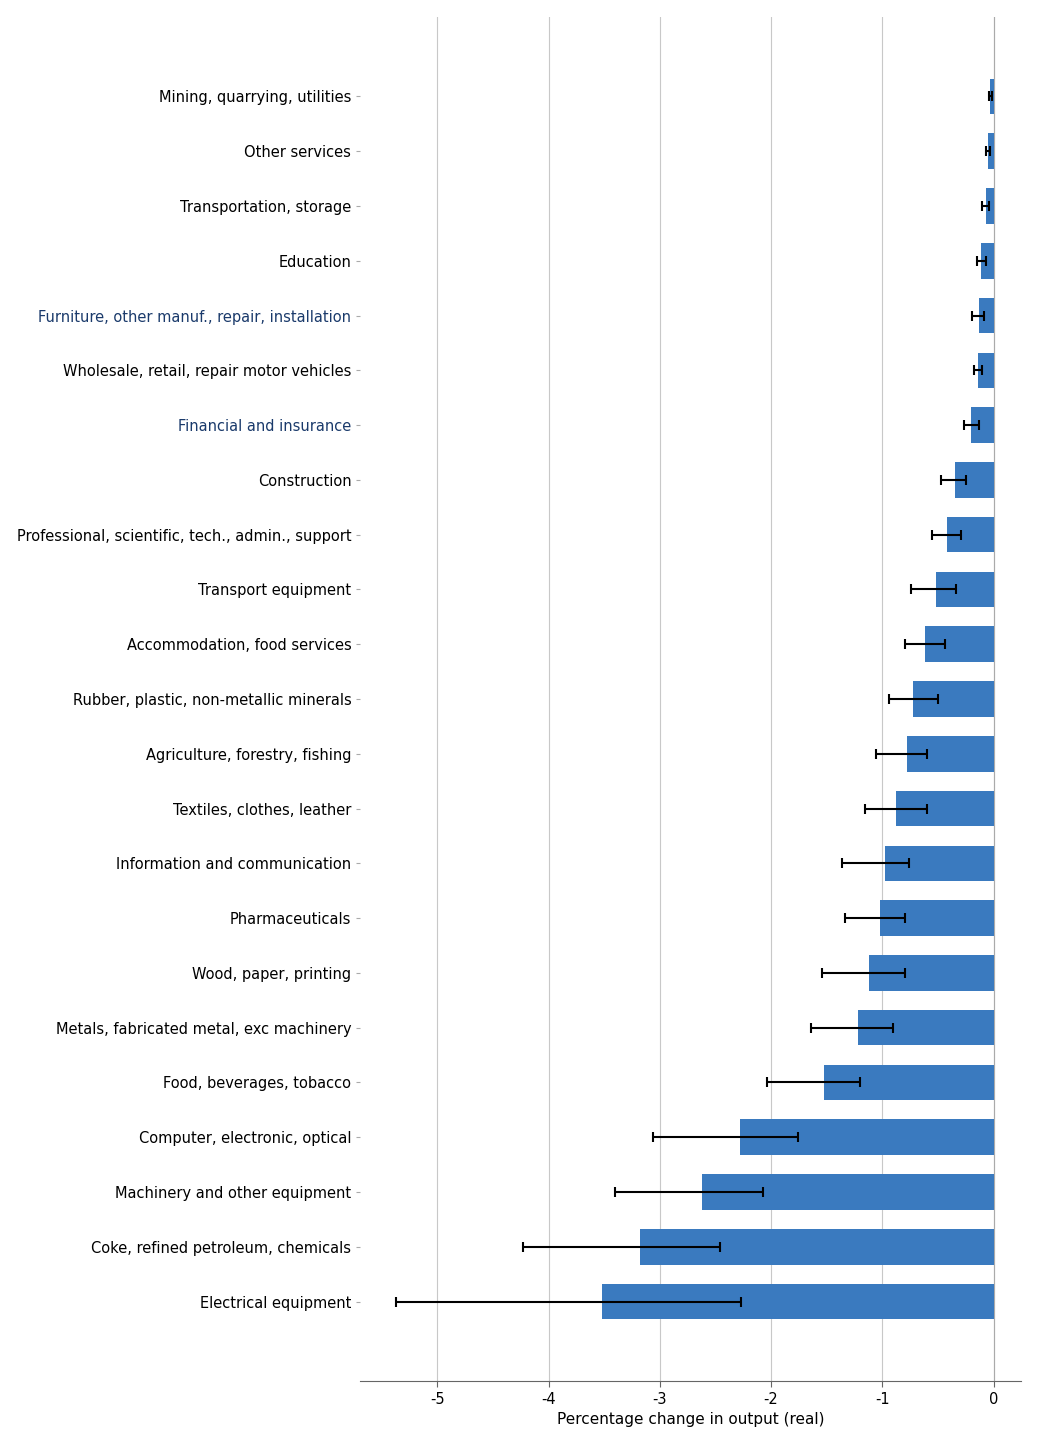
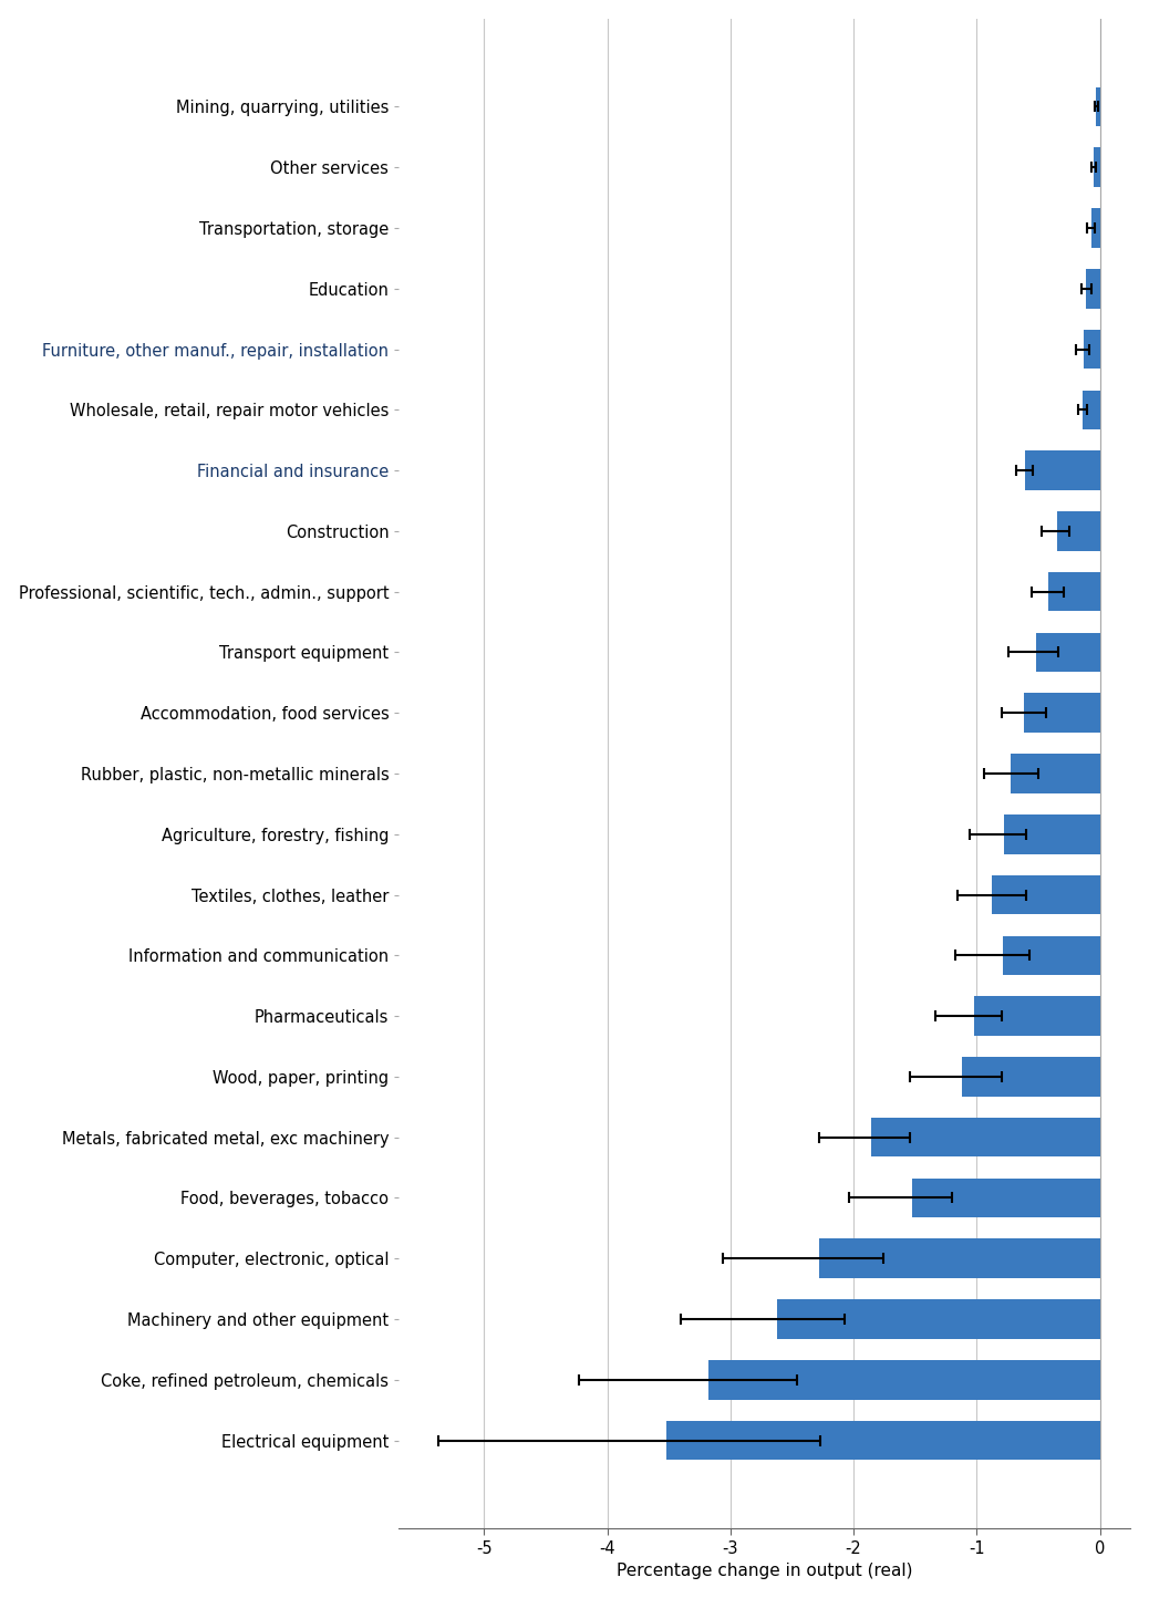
Financial and insurance: -0.20 -> -0.61
Information and communication: -0.98 -> -0.79
Metals, fabricated metal, exc machinery: -1.22 -> -1.86
